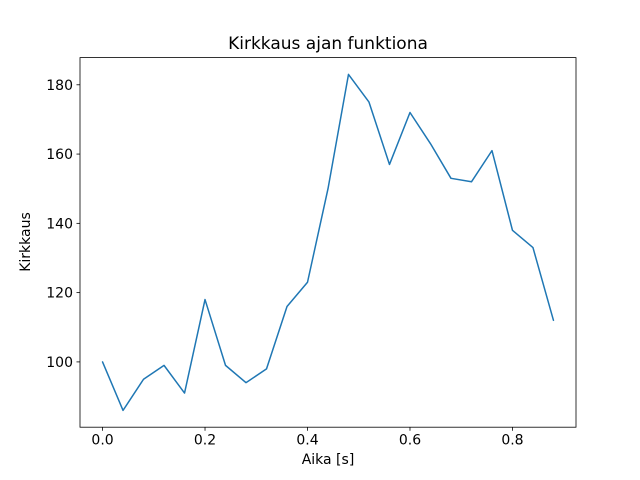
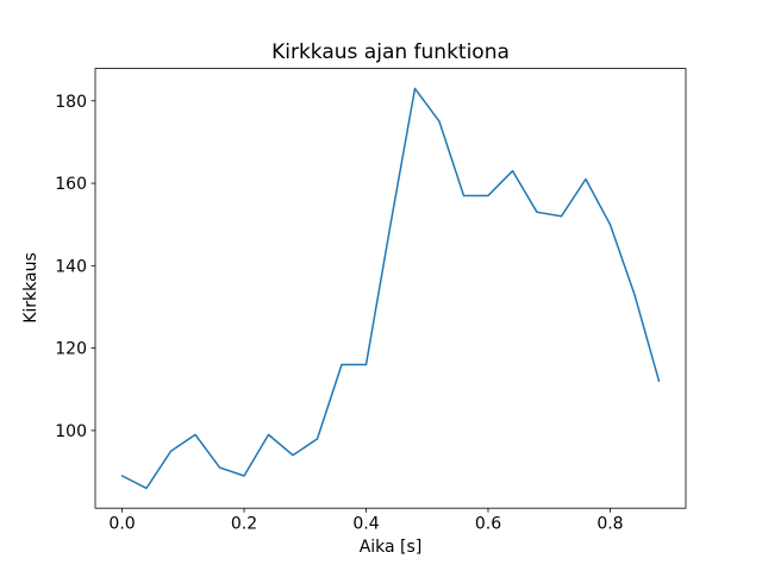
0.0: 100 -> 89
0.2: 118 -> 89
0.4: 123 -> 116
0.6: 172 -> 157
0.8: 138 -> 150
